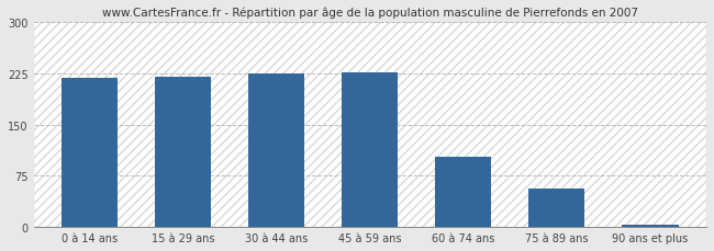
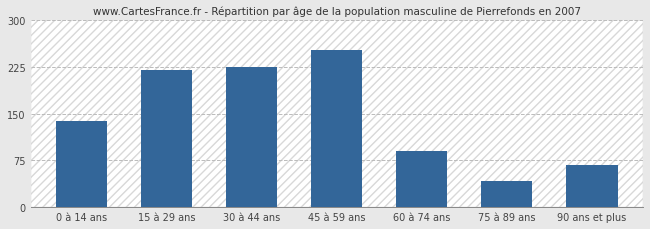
0 à 14 ans: 218 -> 138
45 à 59 ans: 226 -> 252
60 à 74 ans: 103 -> 90
75 à 89 ans: 57 -> 42
90 ans et plus: 4 -> 68
